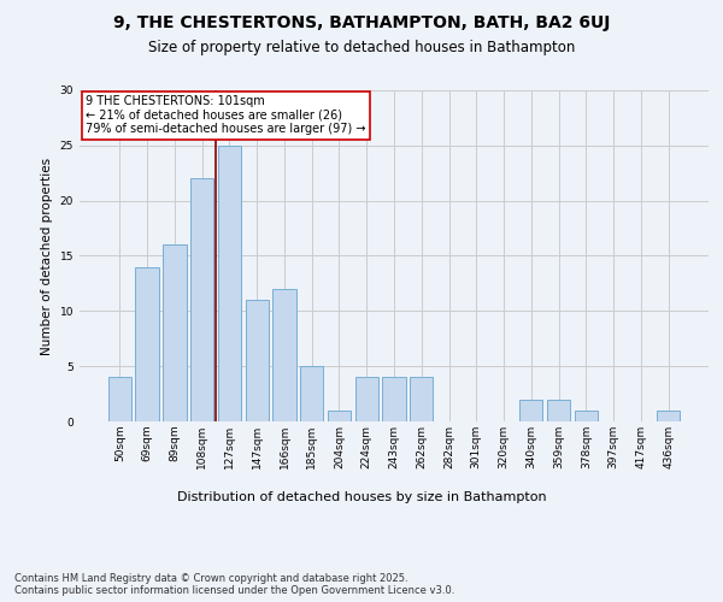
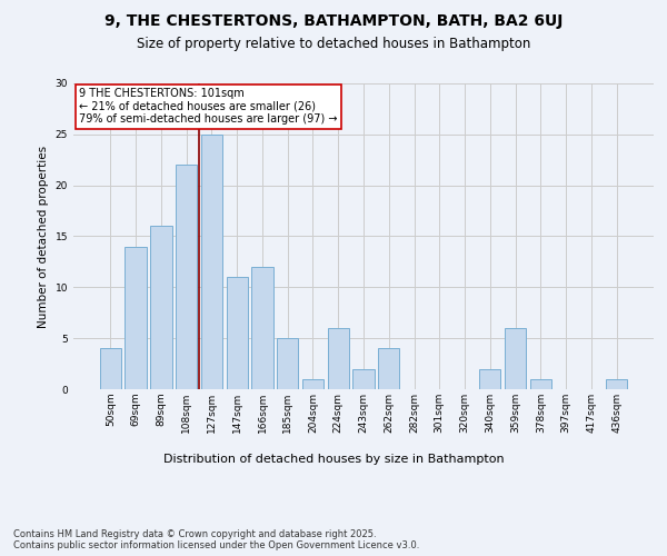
224sqm: 4 -> 6
243sqm: 4 -> 2
359sqm: 2 -> 6
